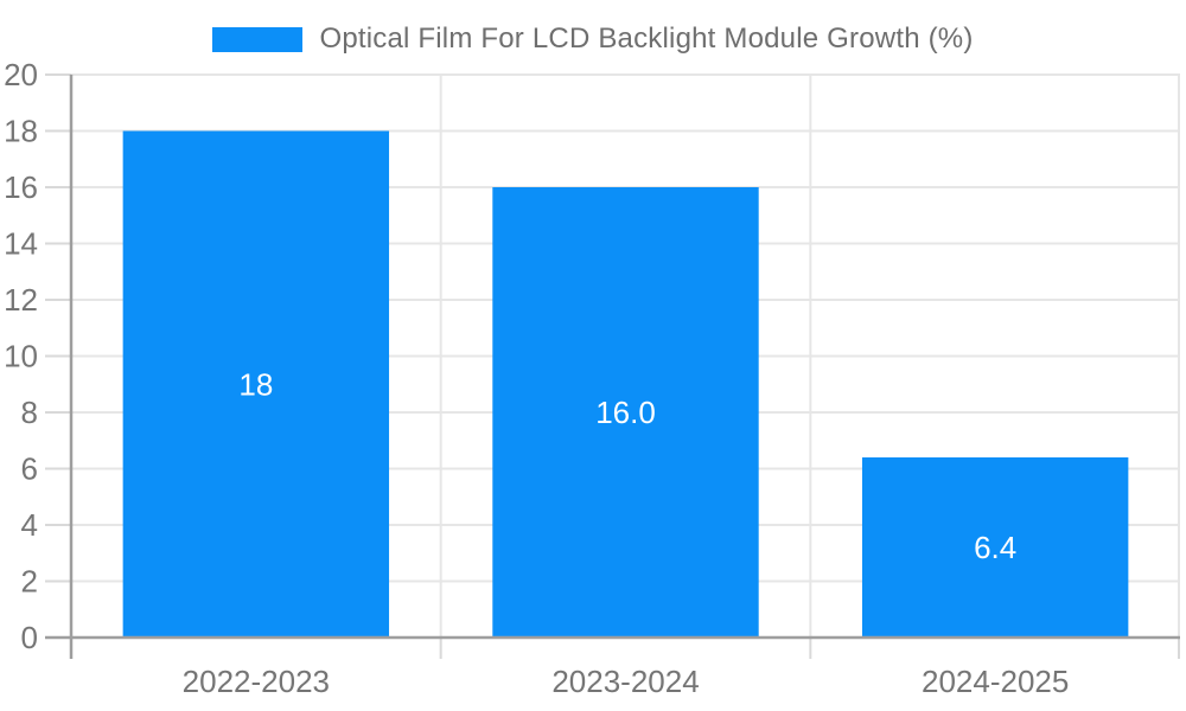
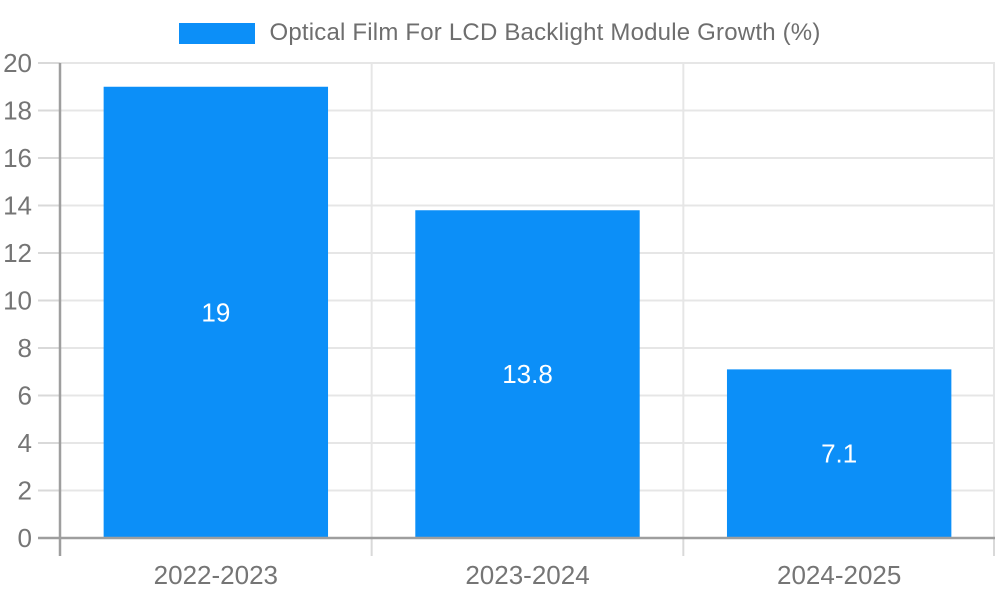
2022-2023: 18 -> 19
2023-2024: 16.0 -> 13.8
2024-2025: 6.4 -> 7.1
